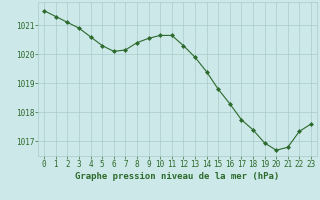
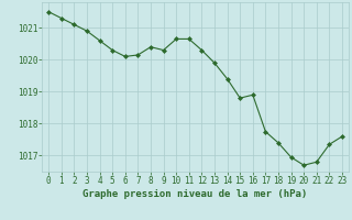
9: 1020.55 -> 1020.30
16: 1018.30 -> 1018.90
